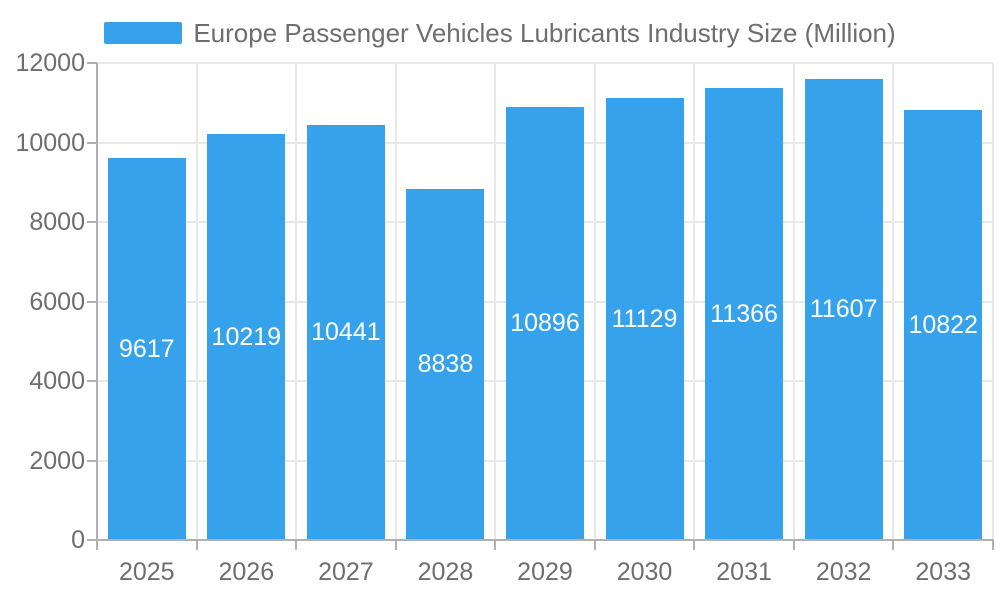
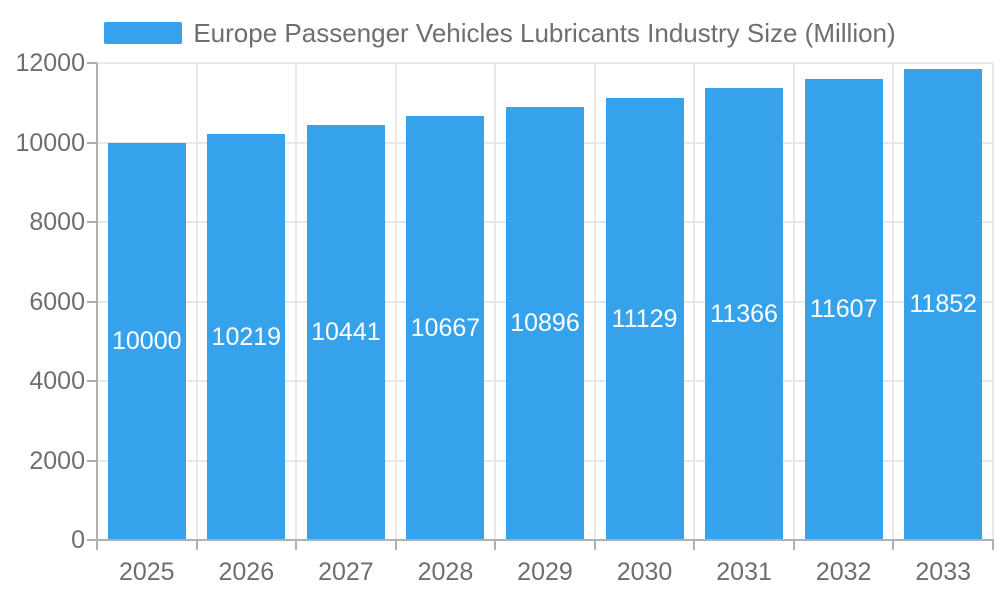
2025: 9617 -> 10000
2028: 8838 -> 10667
2033: 10822 -> 11852
